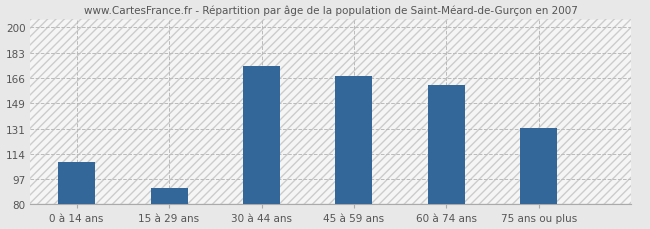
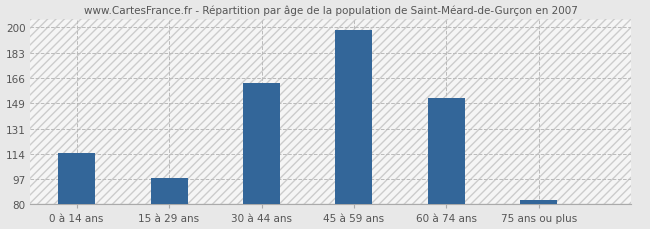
0 à 14 ans: 109 -> 115
15 à 29 ans: 91 -> 98
30 à 44 ans: 174 -> 162
45 à 59 ans: 167 -> 198
60 à 74 ans: 161 -> 152
75 ans ou plus: 132 -> 83
